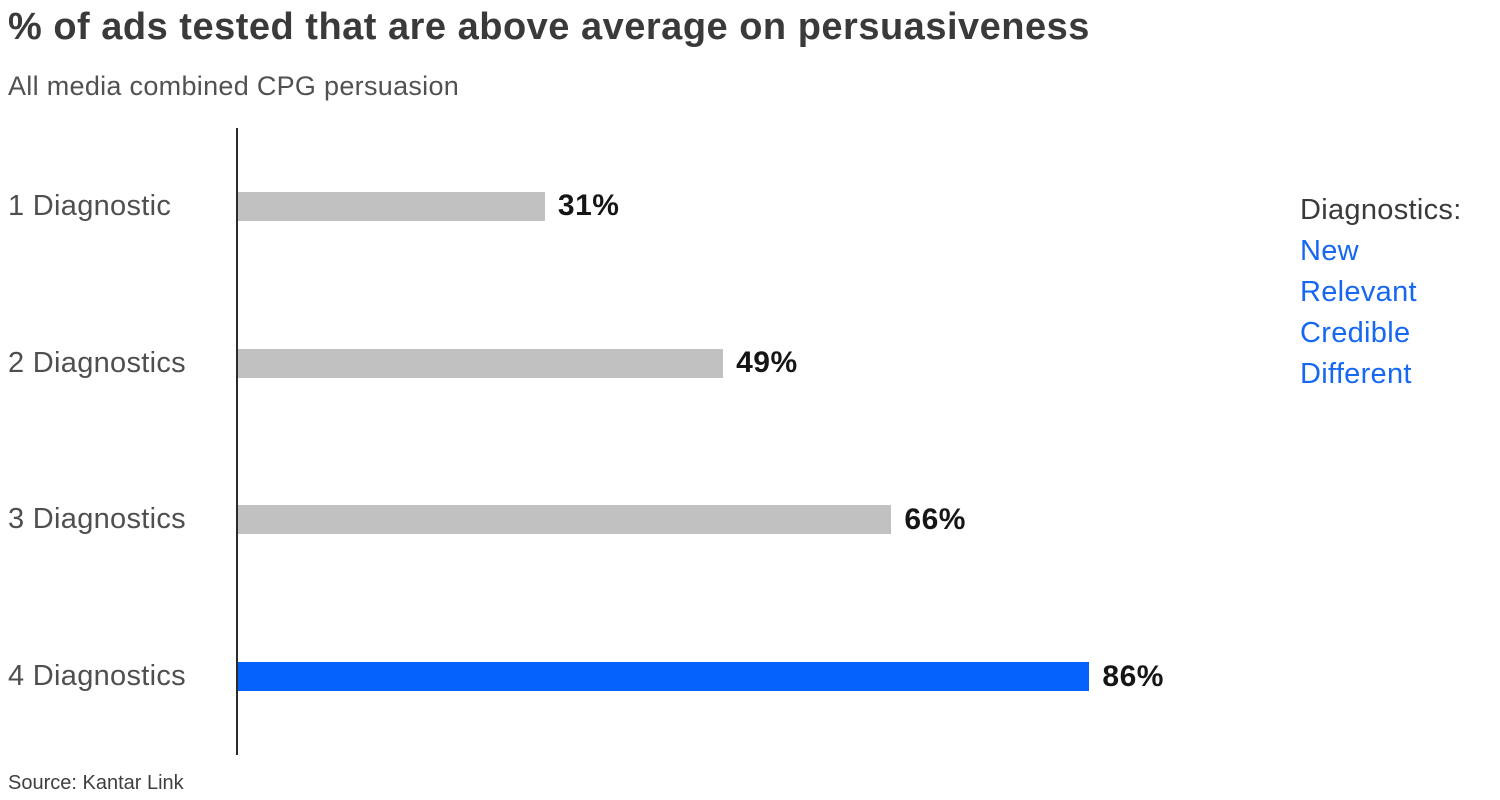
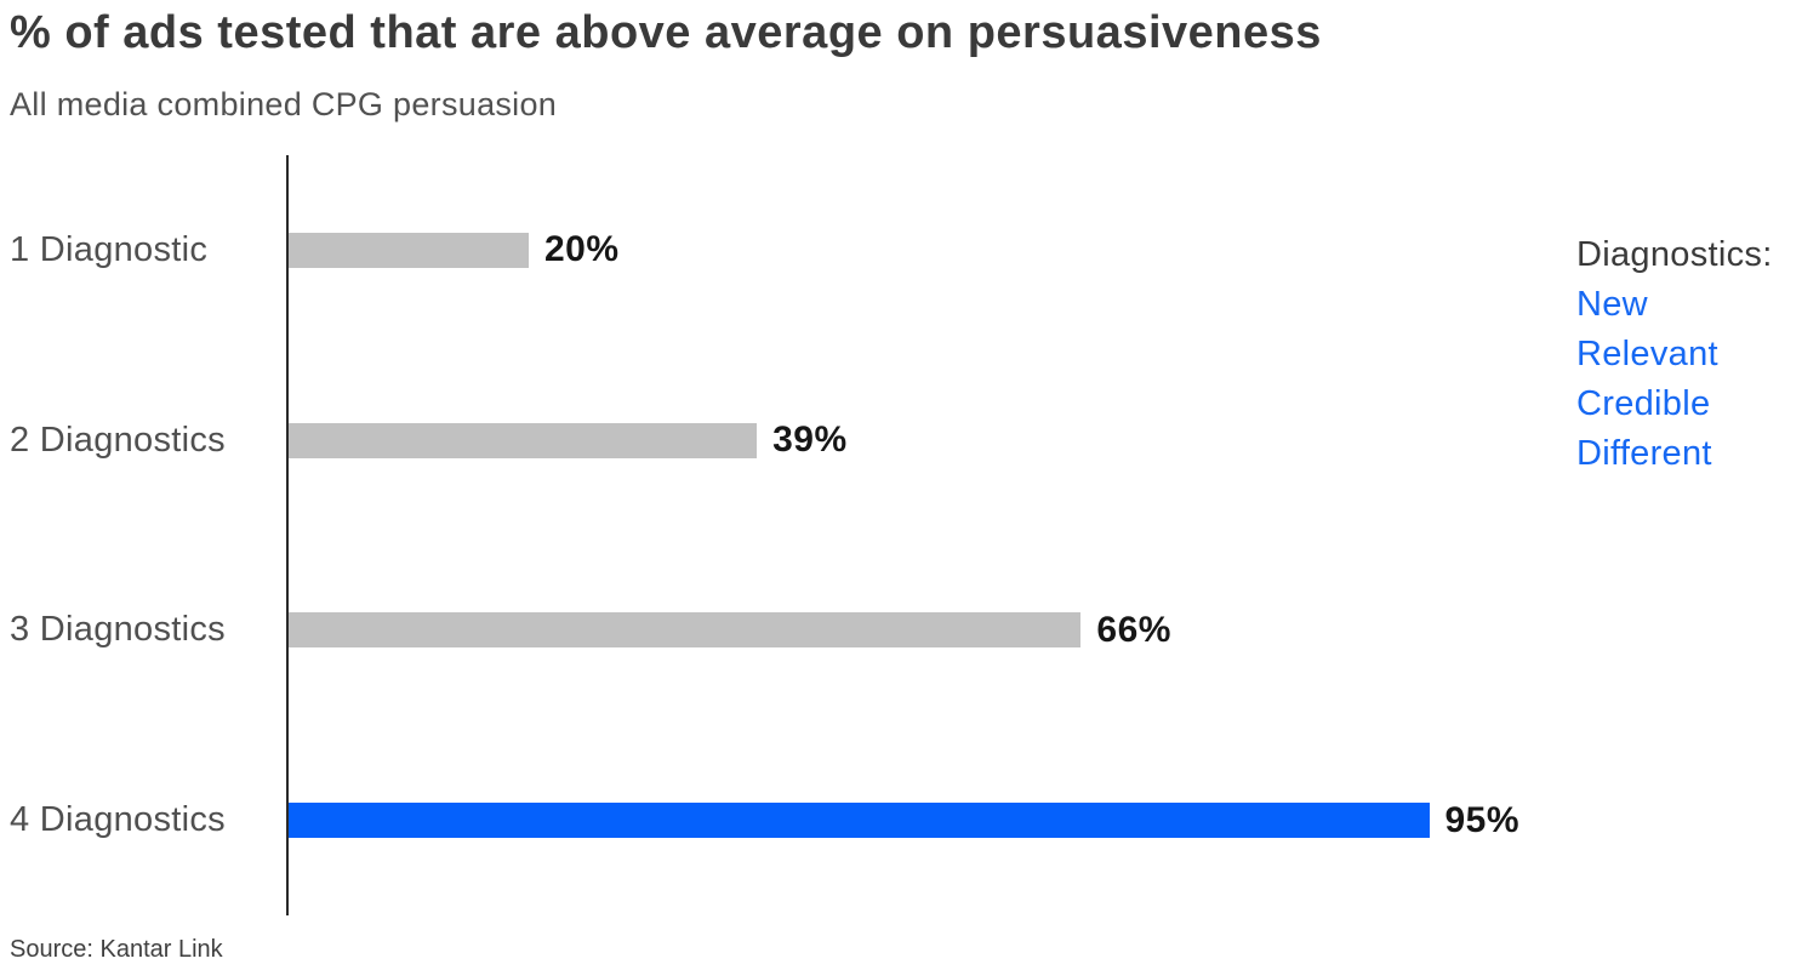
1 Diagnostic: 31% -> 20%
2 Diagnostics: 49% -> 39%
4 Diagnostics: 86% -> 95%
